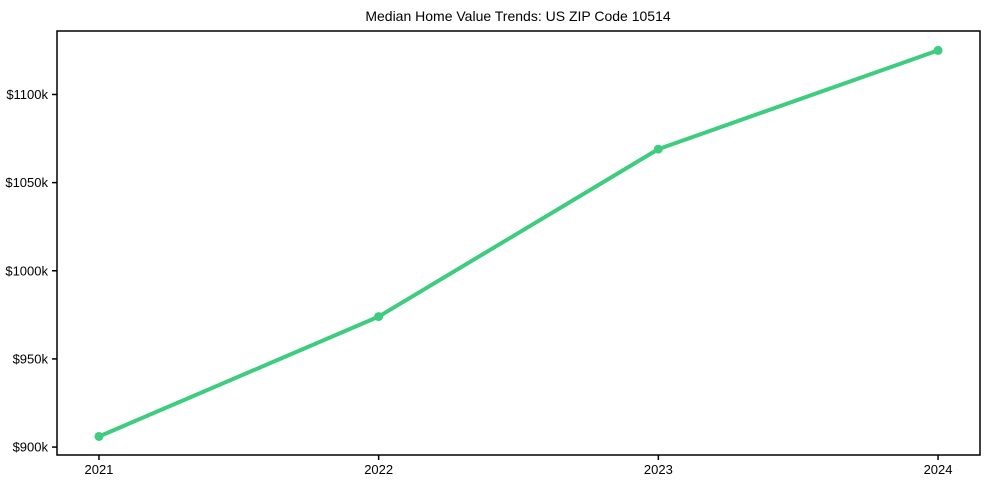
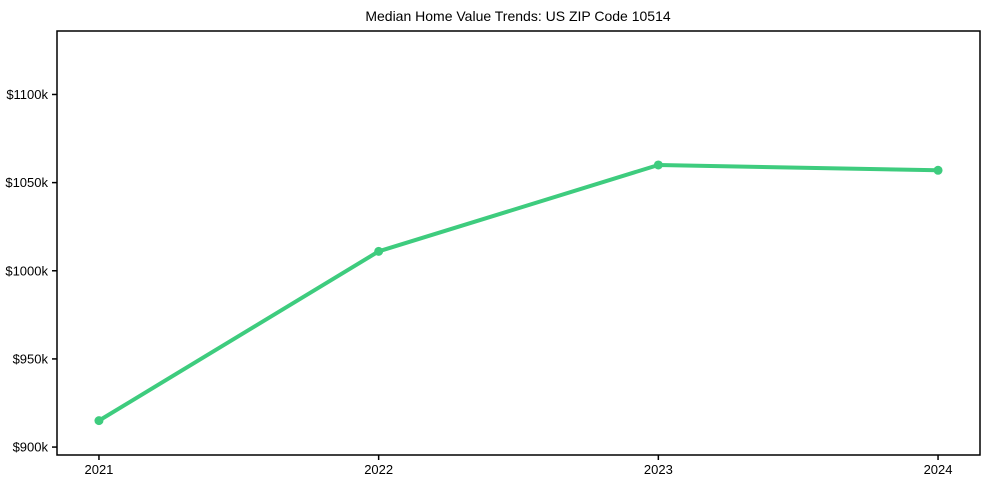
2021: $906k -> $915k
2022: $974k -> $1011k
2023: $1069k -> $1060k
2024: $1125k -> $1057k
